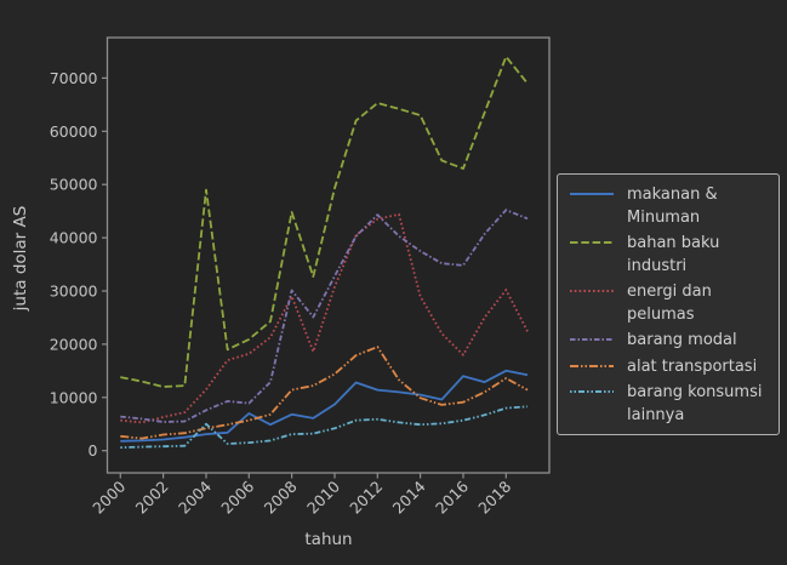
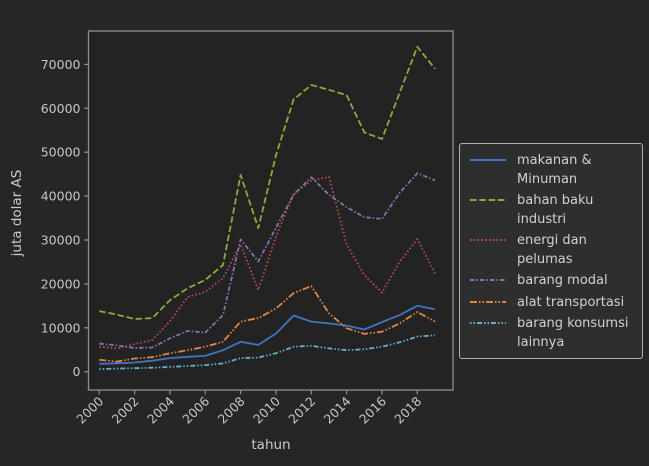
bahan baku industri/2004: 49000 -> 16000
barang konsumsi lainnya/2004: 5000 -> 1000
makanan & Minuman/2006: 7000 -> 4000
makanan & Minuman/2016: 14000 -> 11000
